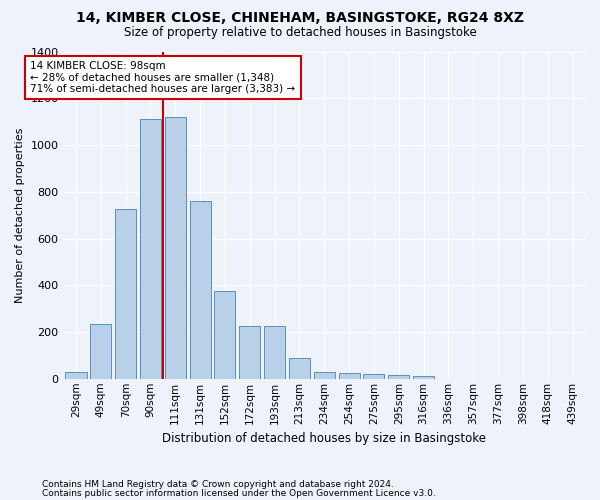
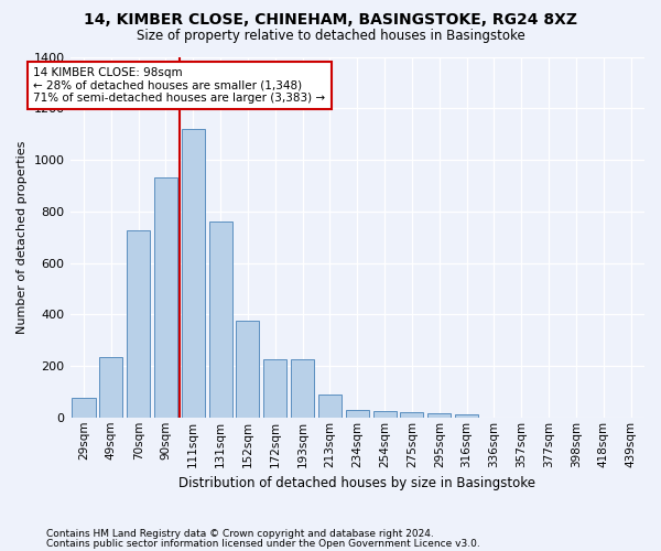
29sqm: 30 -> 75
90sqm: 1110 -> 930
